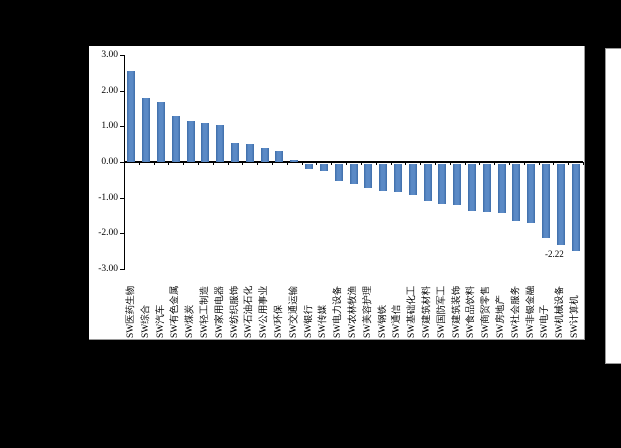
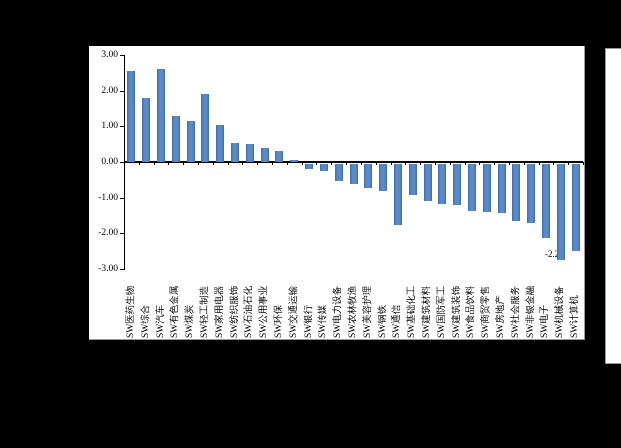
SW汽车: 1.7 -> 2.6
SW轻工制造: 1.1 -> 1.9
SW通信: -0.8 -> -1.7
SW机械设备: -2.3 -> -2.7
